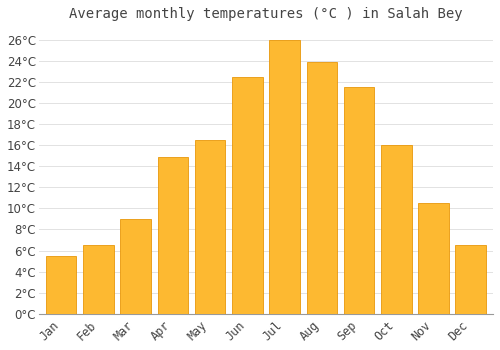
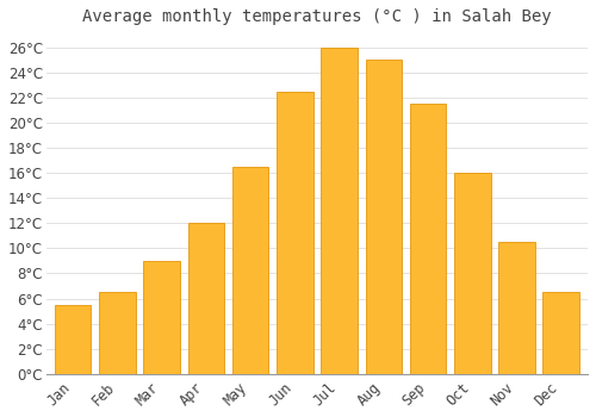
Apr: 14.9°C -> 12.0°C
Aug: 23.9°C -> 25.0°C
